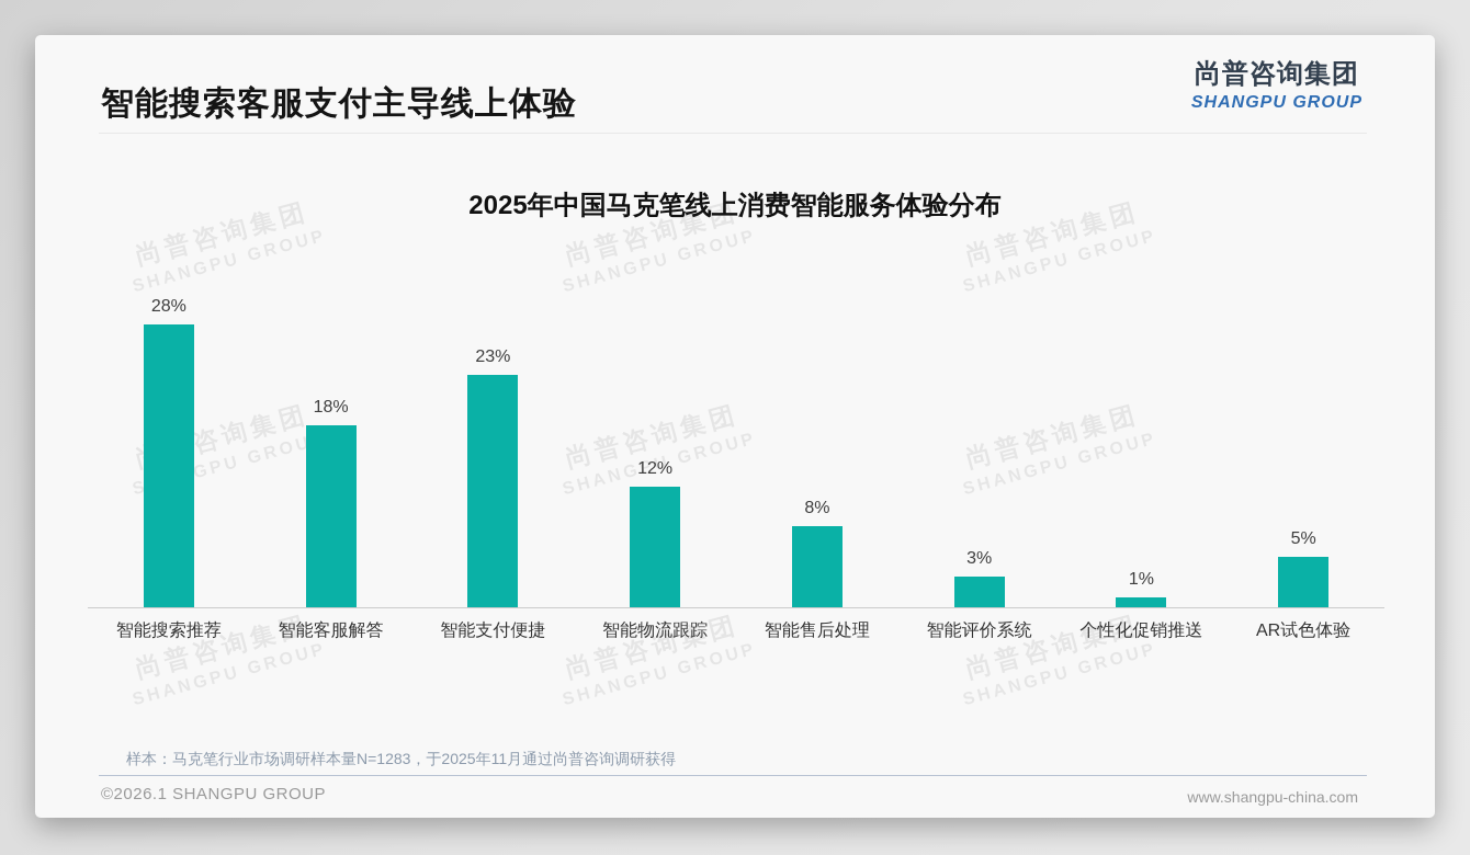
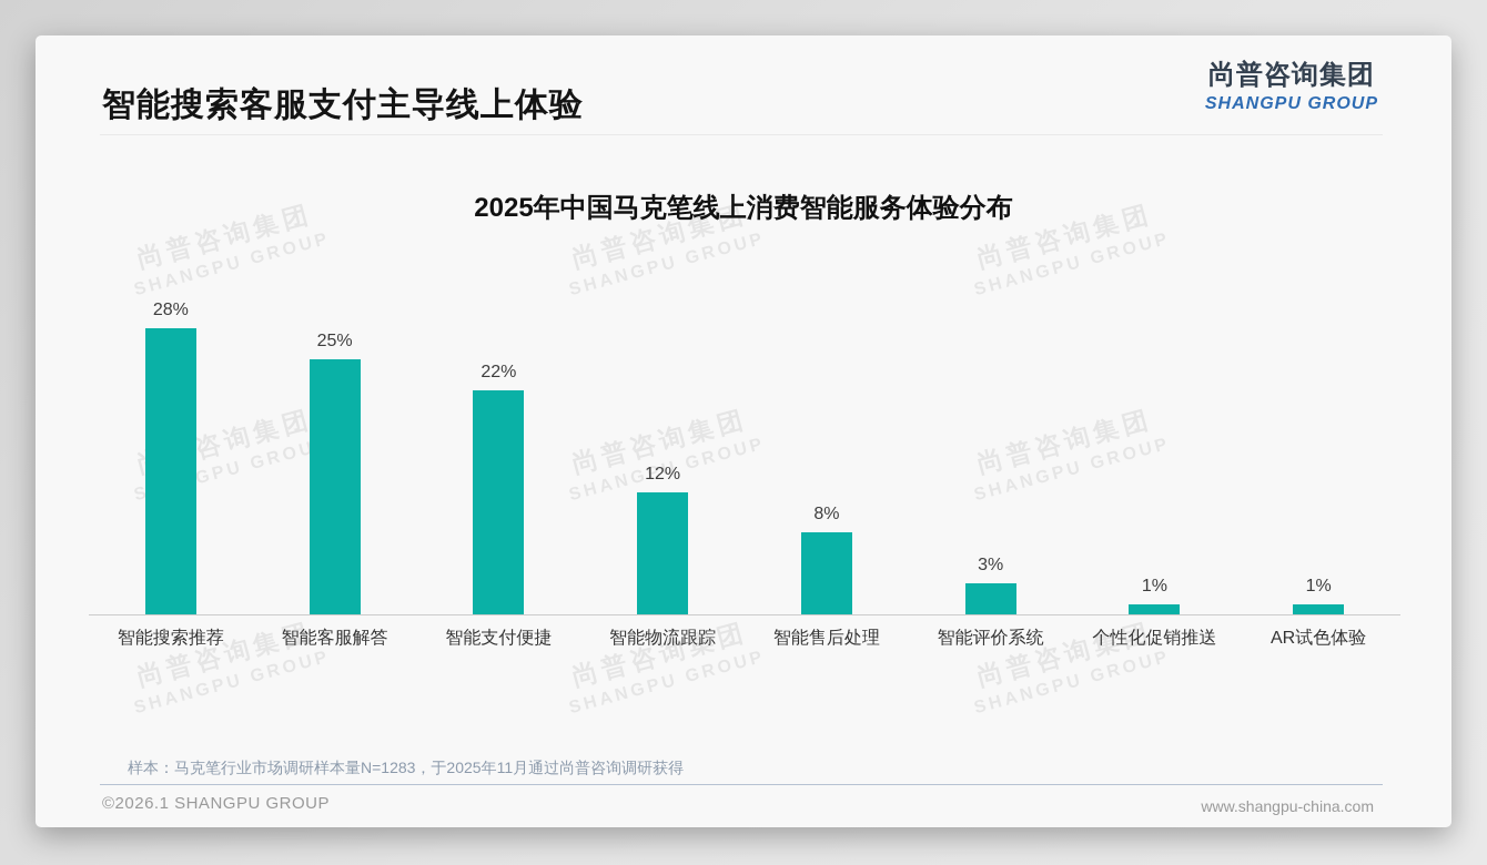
智能客服解答: 18% -> 25%
智能支付便捷: 23% -> 22%
AR试色体验: 5% -> 1%
